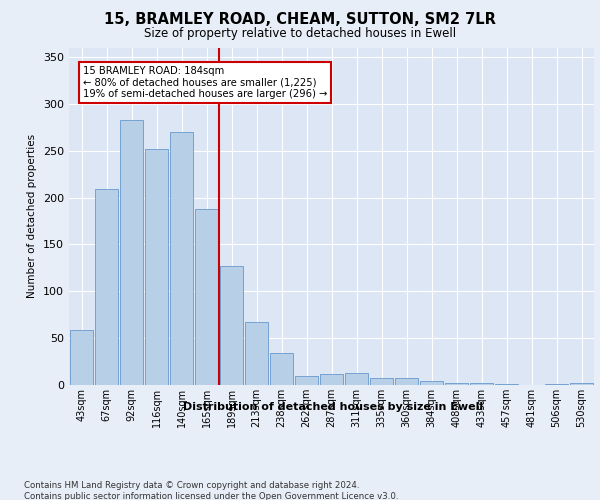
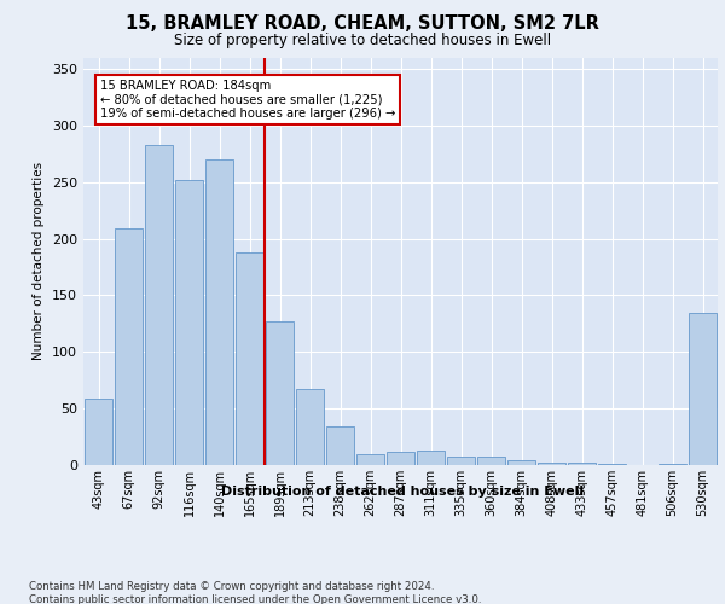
530sqm: 2 -> 134
